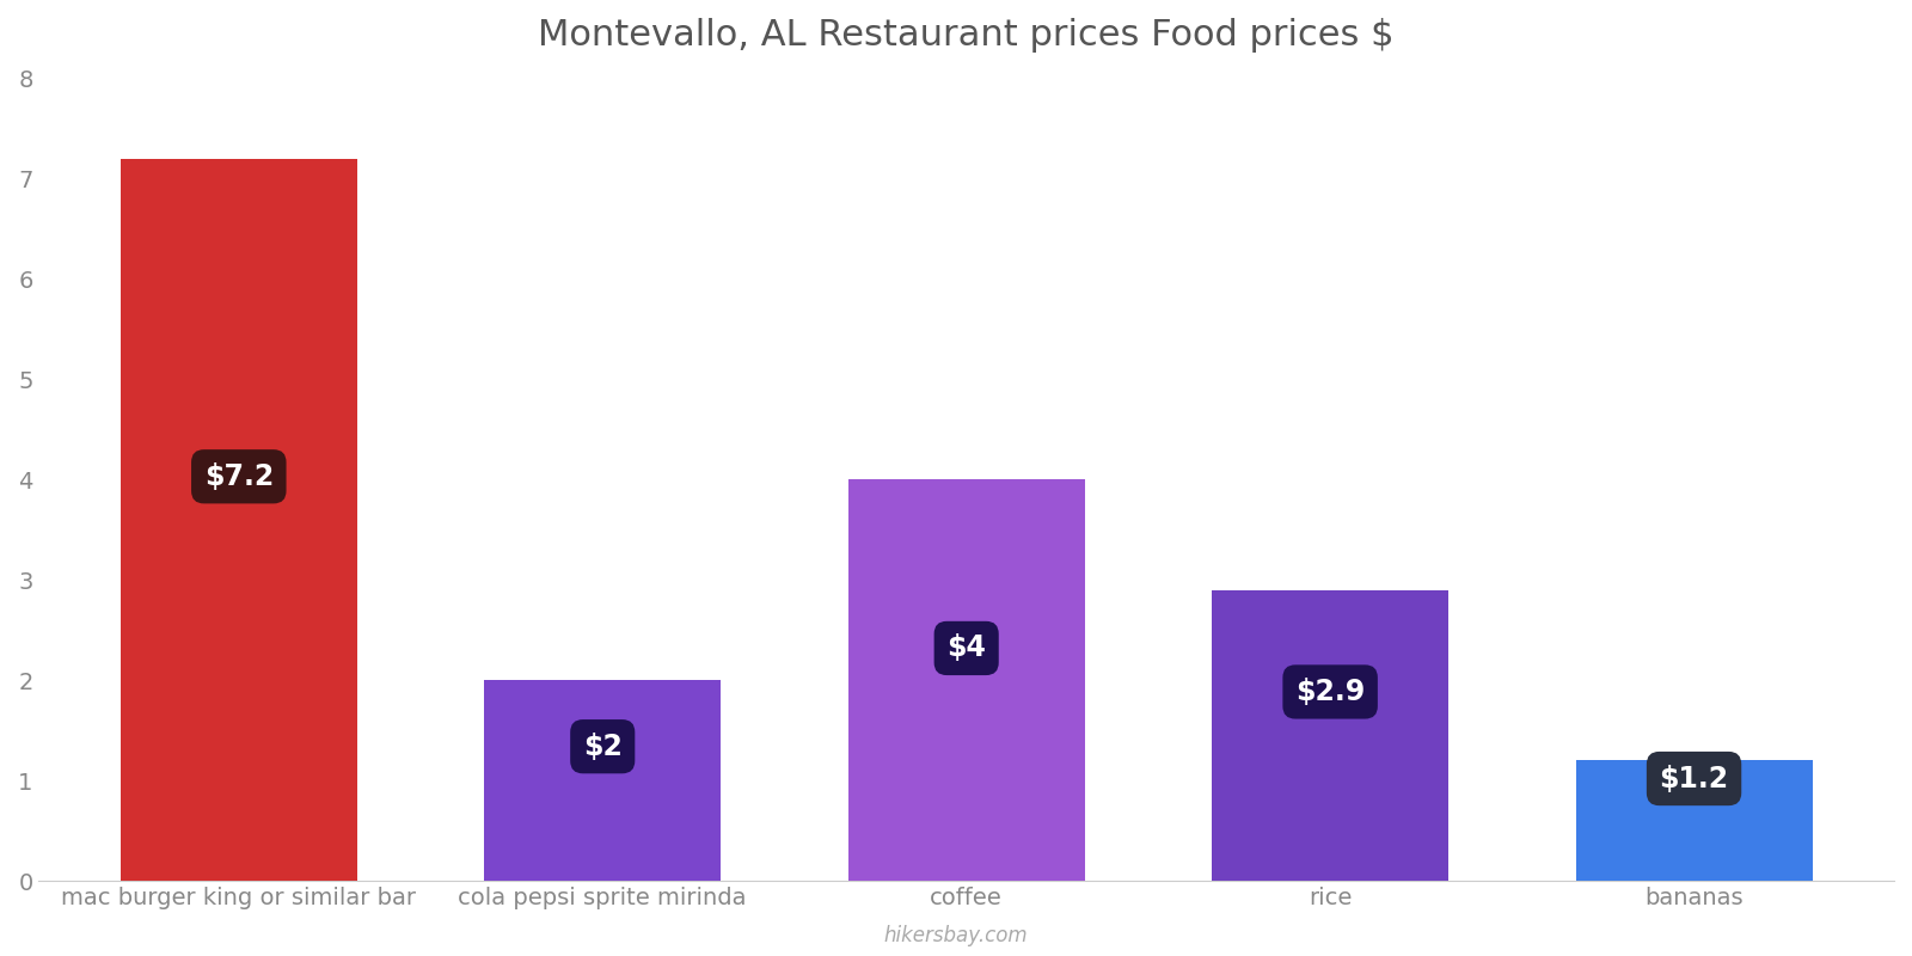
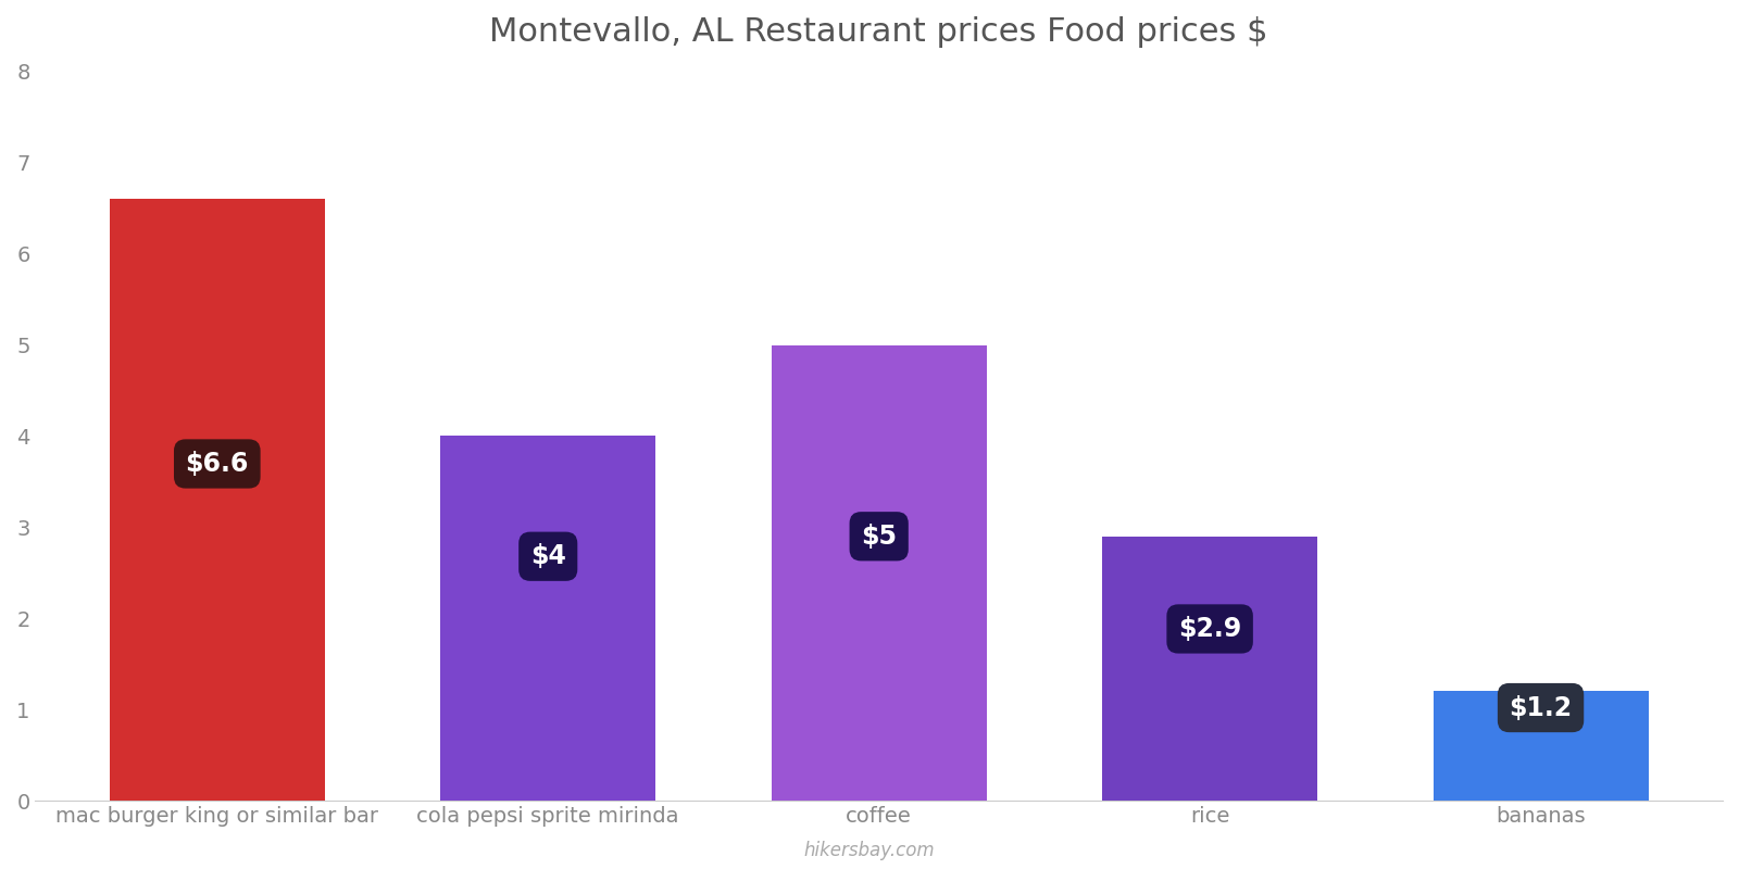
mac burger king or similar bar: $7.2 -> $6.6
cola pepsi sprite mirinda: $2 -> $4
coffee: $4 -> $5
